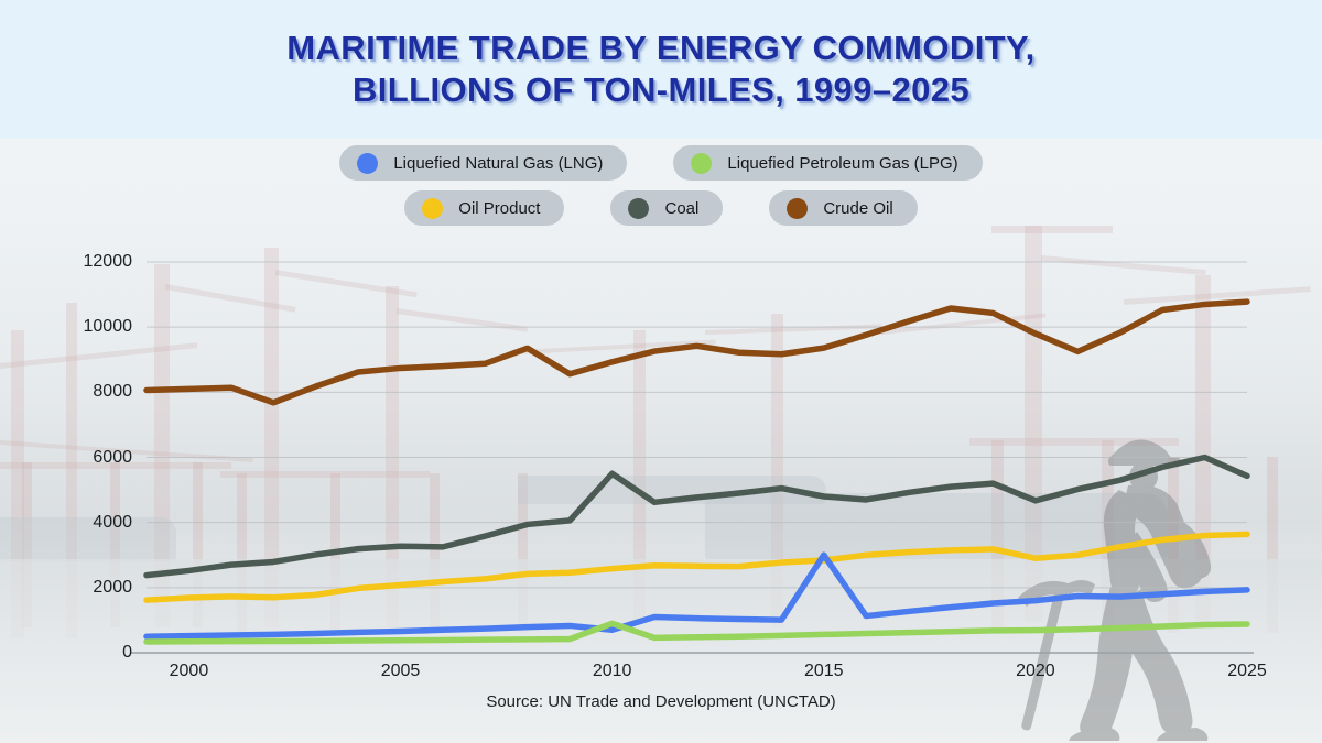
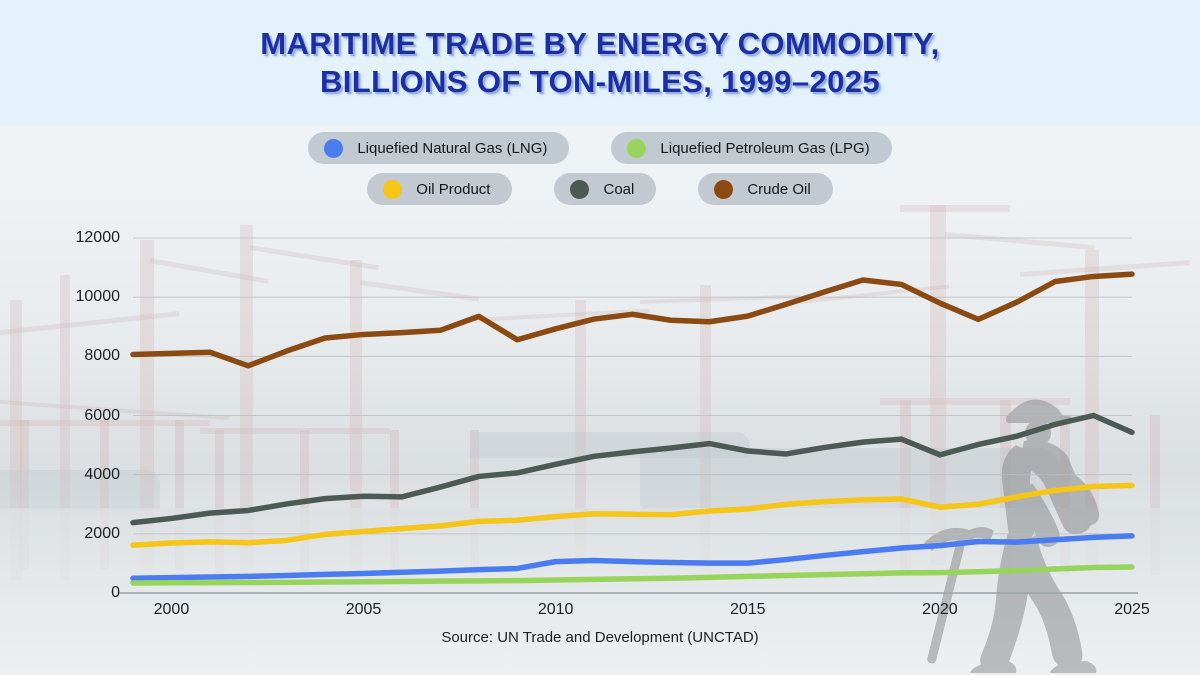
Coal/2010: 5500 -> 4400
Liquefied Natural Gas (LNG)/2010: 700 -> 1100
Liquefied Petroleum Gas (LPG)/2010: 900 -> 400
Liquefied Natural Gas (LNG)/2015: 3000 -> 1000
